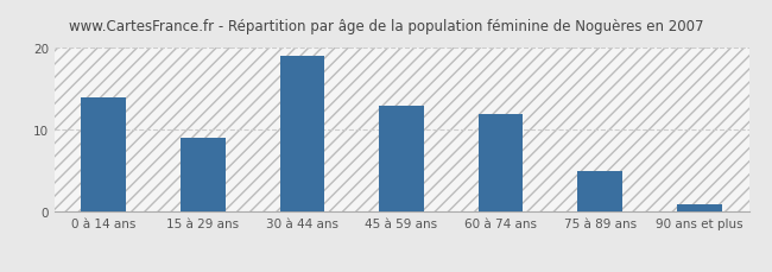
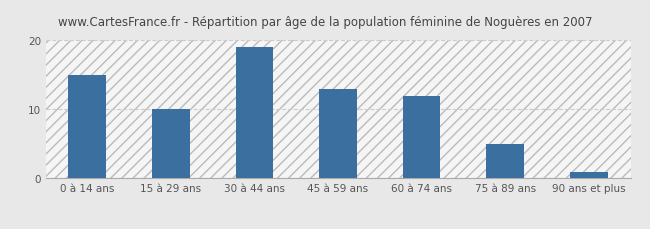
0 à 14 ans: 14 -> 15
15 à 29 ans: 9 -> 10
